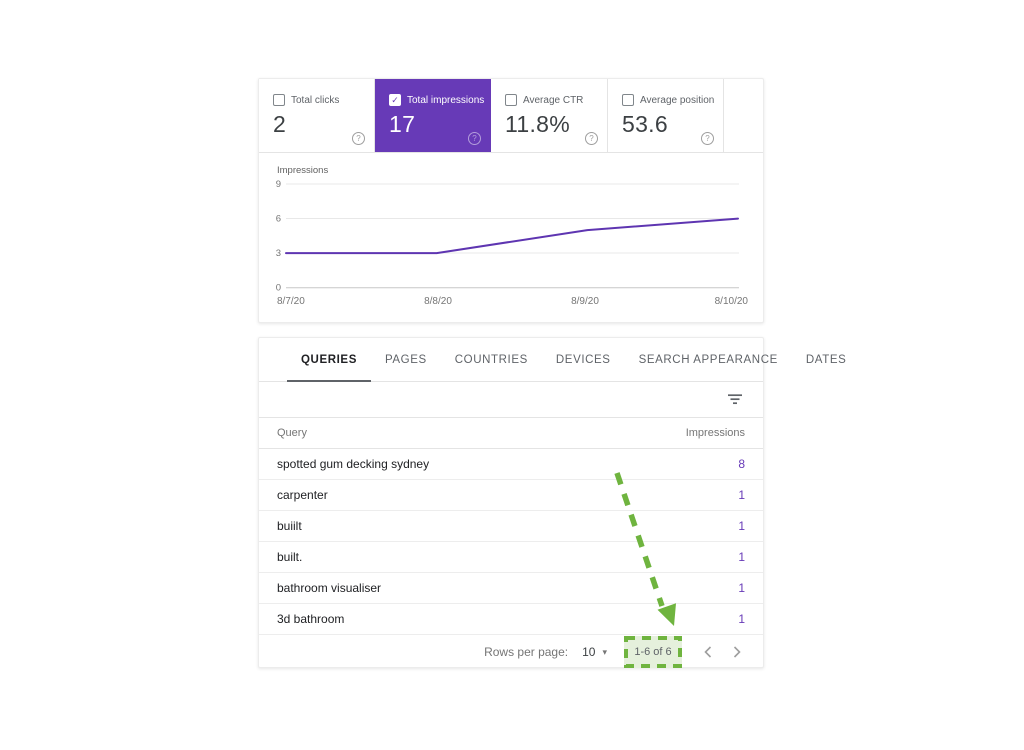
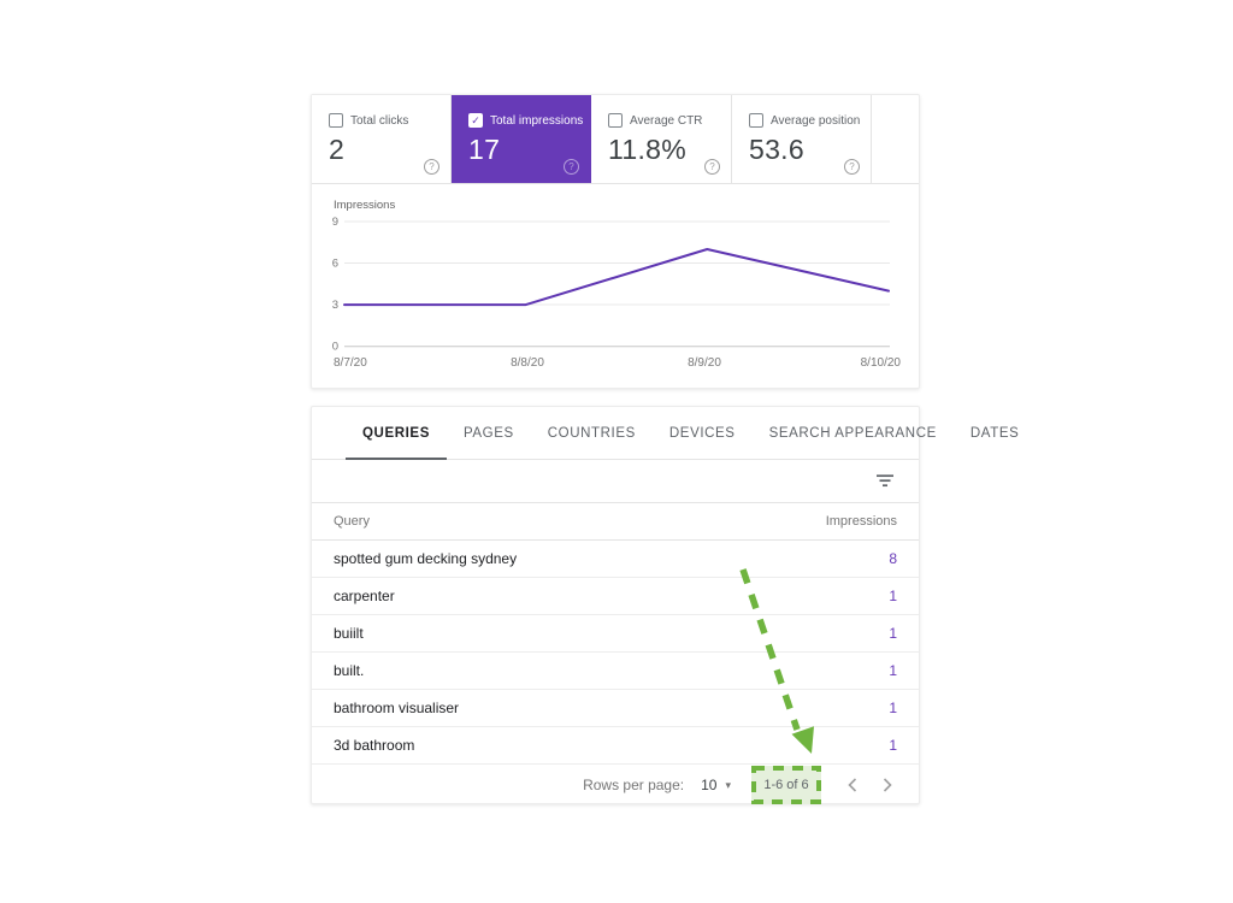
8/9/20: 5 -> 7
8/10/20: 6 -> 4
